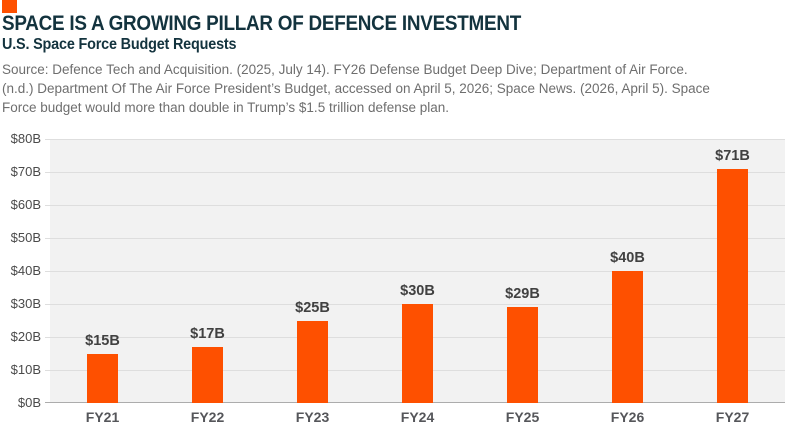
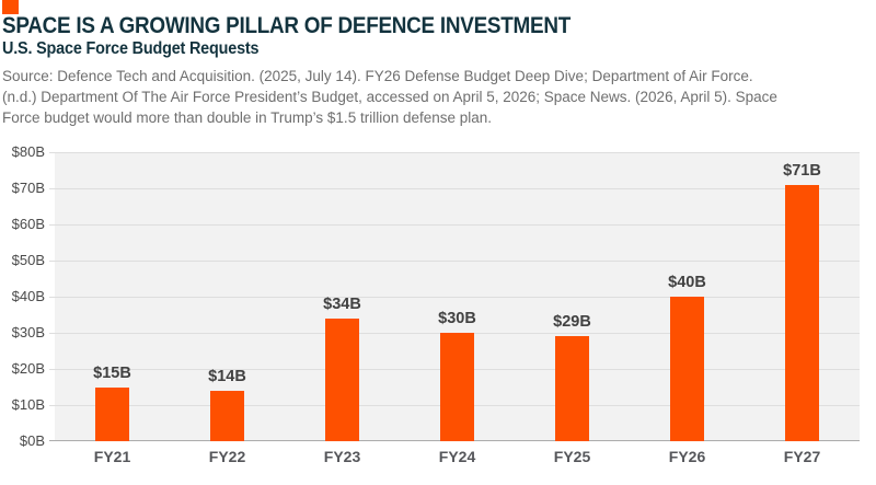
FY22: $17B -> $14B
FY23: $25B -> $34B
